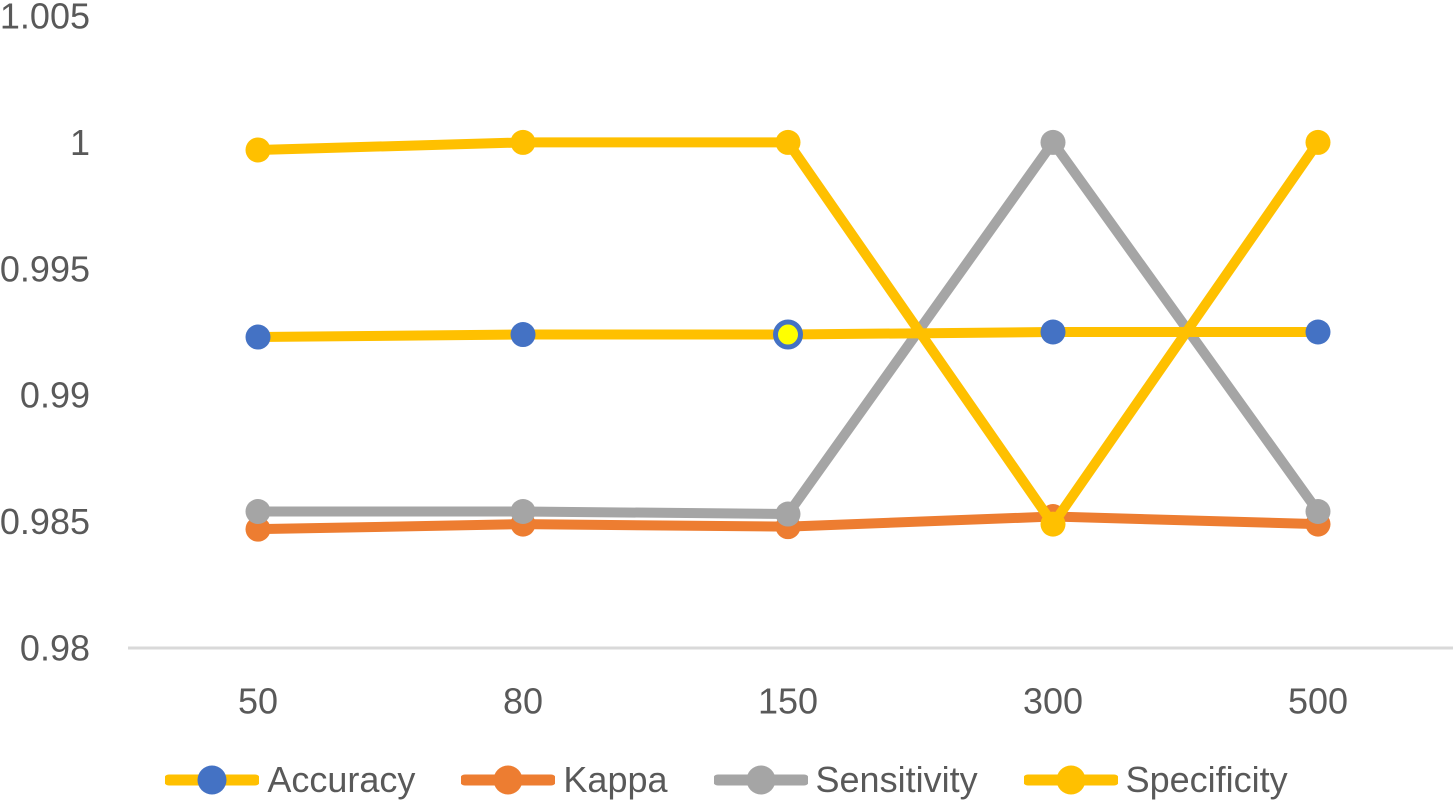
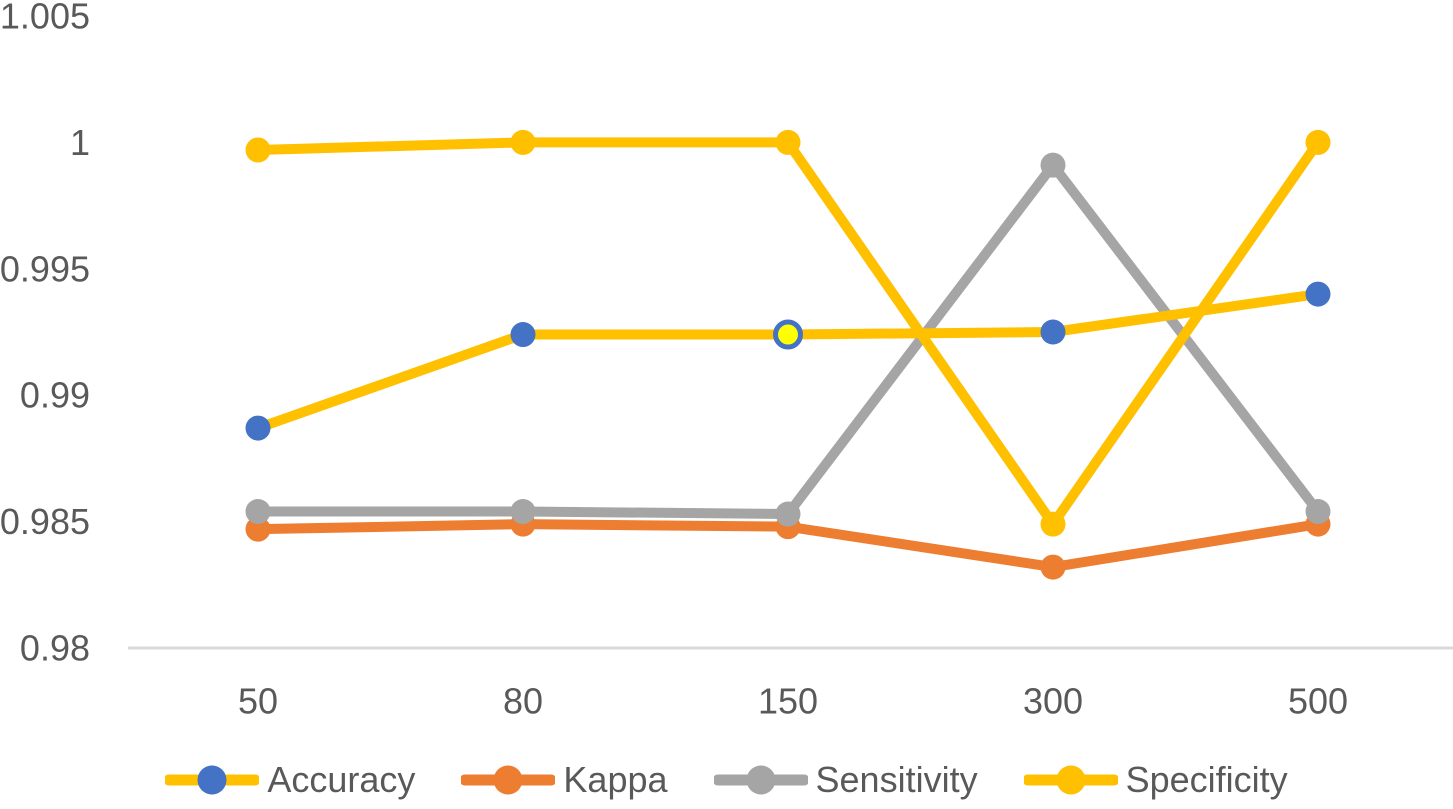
Accuracy/50: 0.9923 -> 0.9887
Kappa/300: 0.9852 -> 0.9832
Sensitivity/300: 1.0000 -> 0.9991
Accuracy/500: 0.9925 -> 0.9940
